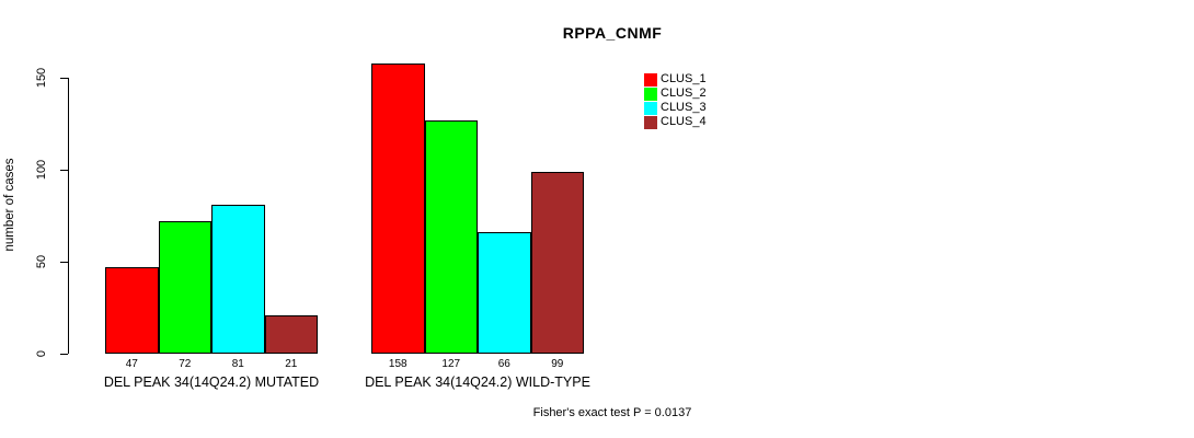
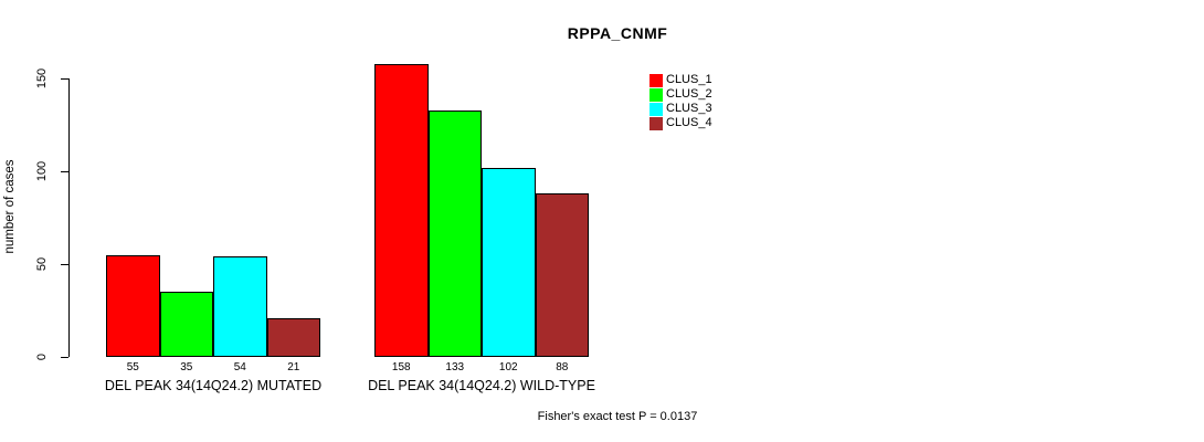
CLUS_1/DEL PEAK 34(14Q24.2) MUTATED: 47 -> 55
CLUS_2/DEL PEAK 34(14Q24.2) MUTATED: 72 -> 35
CLUS_3/DEL PEAK 34(14Q24.2) MUTATED: 81 -> 54
CLUS_2/DEL PEAK 34(14Q24.2) WILD-TYPE: 127 -> 133
CLUS_3/DEL PEAK 34(14Q24.2) WILD-TYPE: 66 -> 102
CLUS_4/DEL PEAK 34(14Q24.2) WILD-TYPE: 99 -> 88
